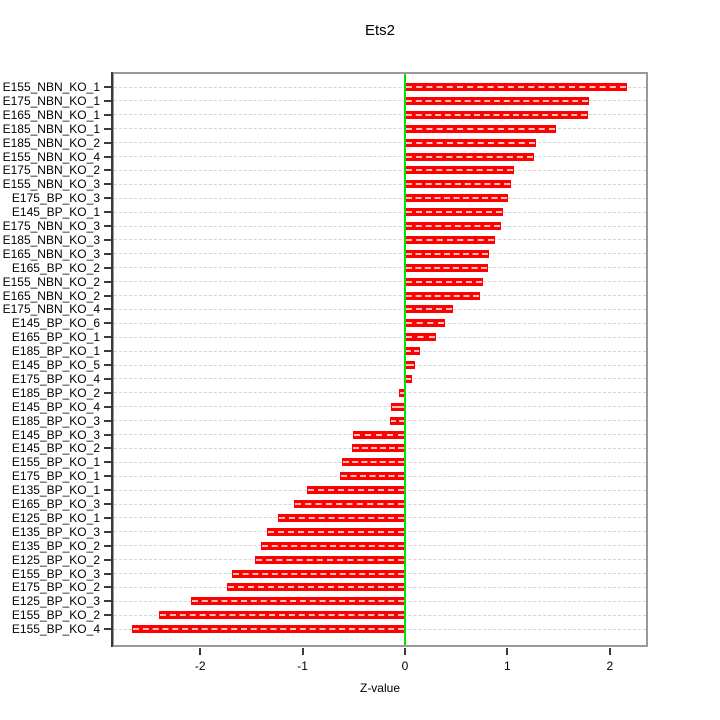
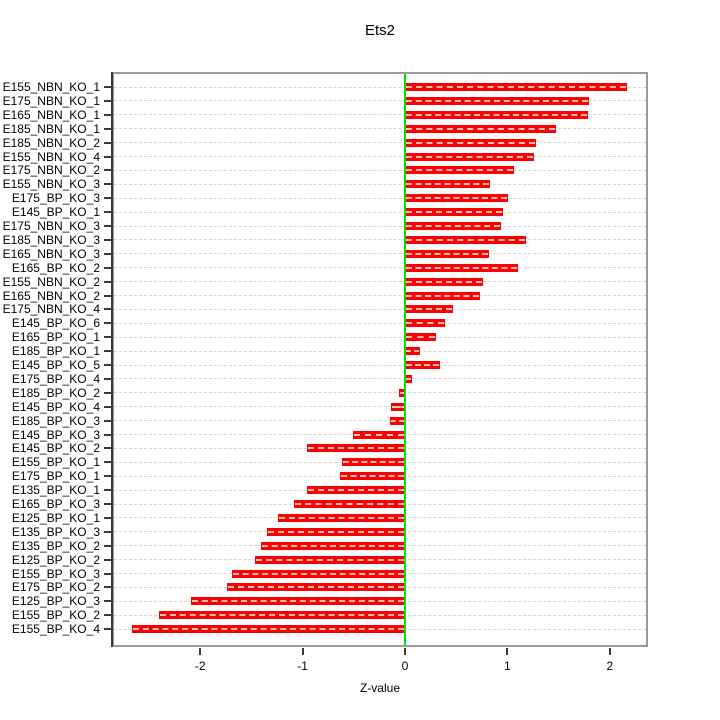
E155_NBN_KO_3: 1.04 -> 0.83
E185_NBN_KO_3: 0.88 -> 1.18
E165_BP_KO_2: 0.81 -> 1.10
E145_BP_KO_5: 0.10 -> 0.34
E145_BP_KO_2: -0.52 -> -0.96
